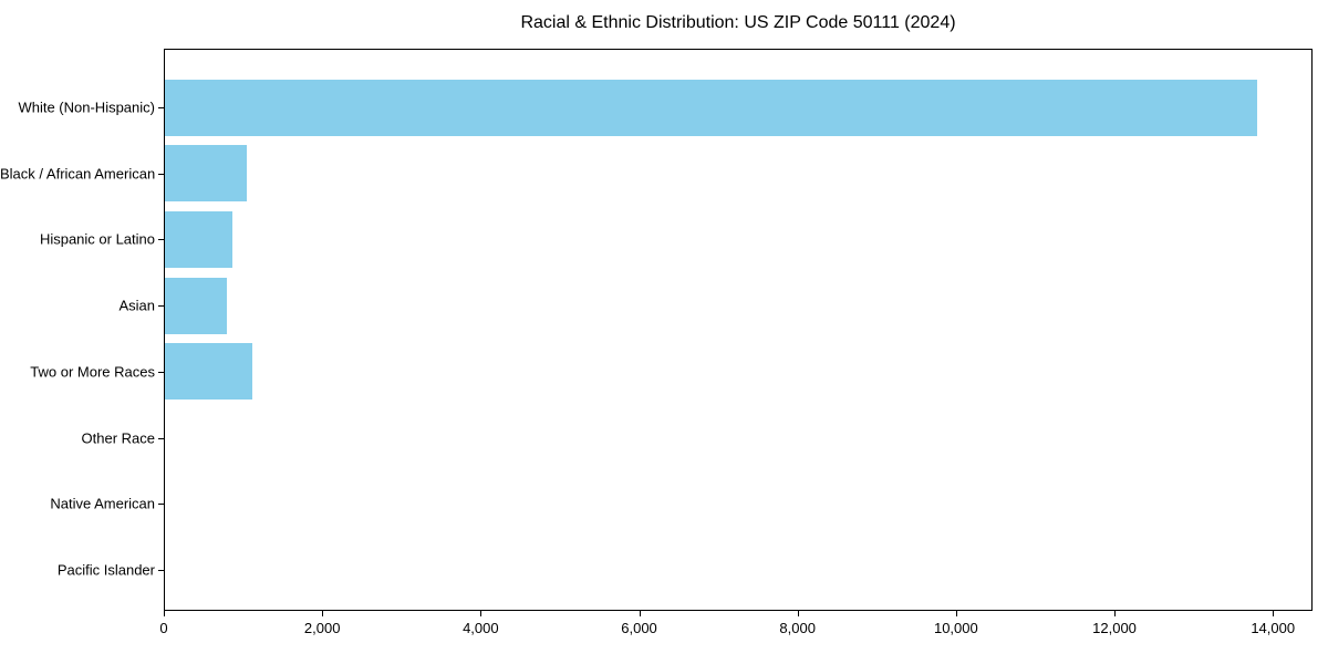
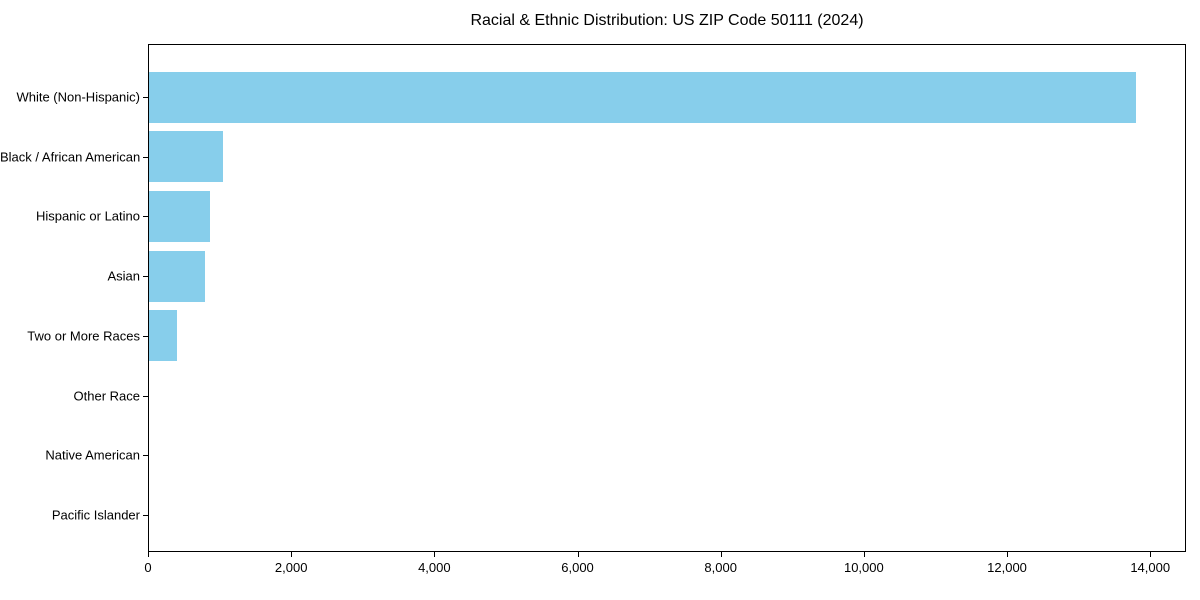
Two or More Races: 1100 -> 400
